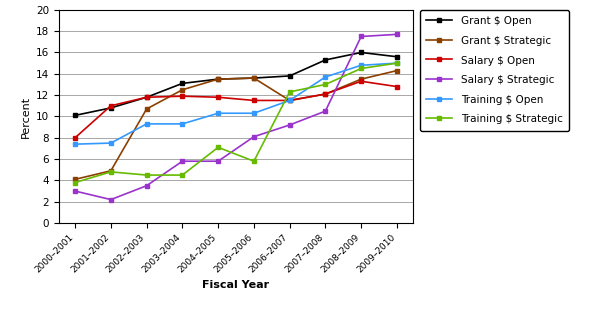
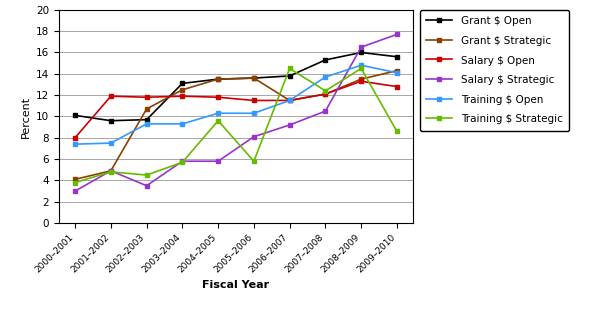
Grant $ Open/2001–2002: 10.8 -> 9.6
Salary $ Open/2001–2002: 11.0 -> 11.9
Salary $ Strategic/2001–2002: 2.2 -> 4.9
Grant $ Open/2002–2003: 11.8 -> 9.7
Training $ Strategic/2003–2004: 4.5 -> 5.7
Training $ Strategic/2004–2005: 7.1 -> 9.6
Training $ Strategic/2006–2007: 12.3 -> 14.5
Training $ Strategic/2007–2008: 13.0 -> 12.4
Salary $ Strategic/2008–2009: 17.5 -> 16.5
Training $ Open/2009–2010: 15.0 -> 14.1
Training $ Strategic/2009–2010: 15.0 -> 8.6
